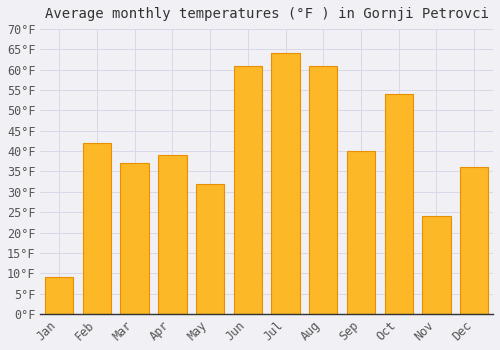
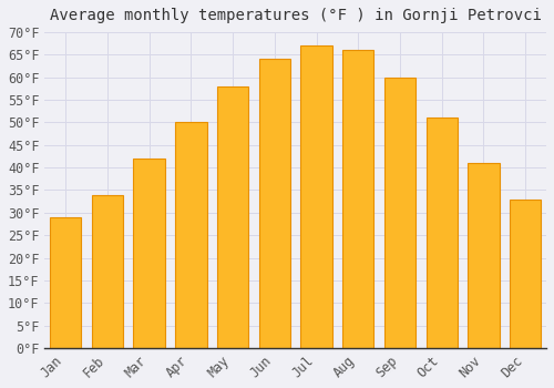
Jan: 9°F -> 29°F
Feb: 42°F -> 34°F
Mar: 37°F -> 42°F
Apr: 39°F -> 50°F
May: 32°F -> 58°F
Jun: 61°F -> 64°F
Jul: 64°F -> 67°F
Aug: 61°F -> 66°F
Sep: 40°F -> 60°F
Oct: 54°F -> 51°F
Nov: 24°F -> 41°F
Dec: 36°F -> 33°F
